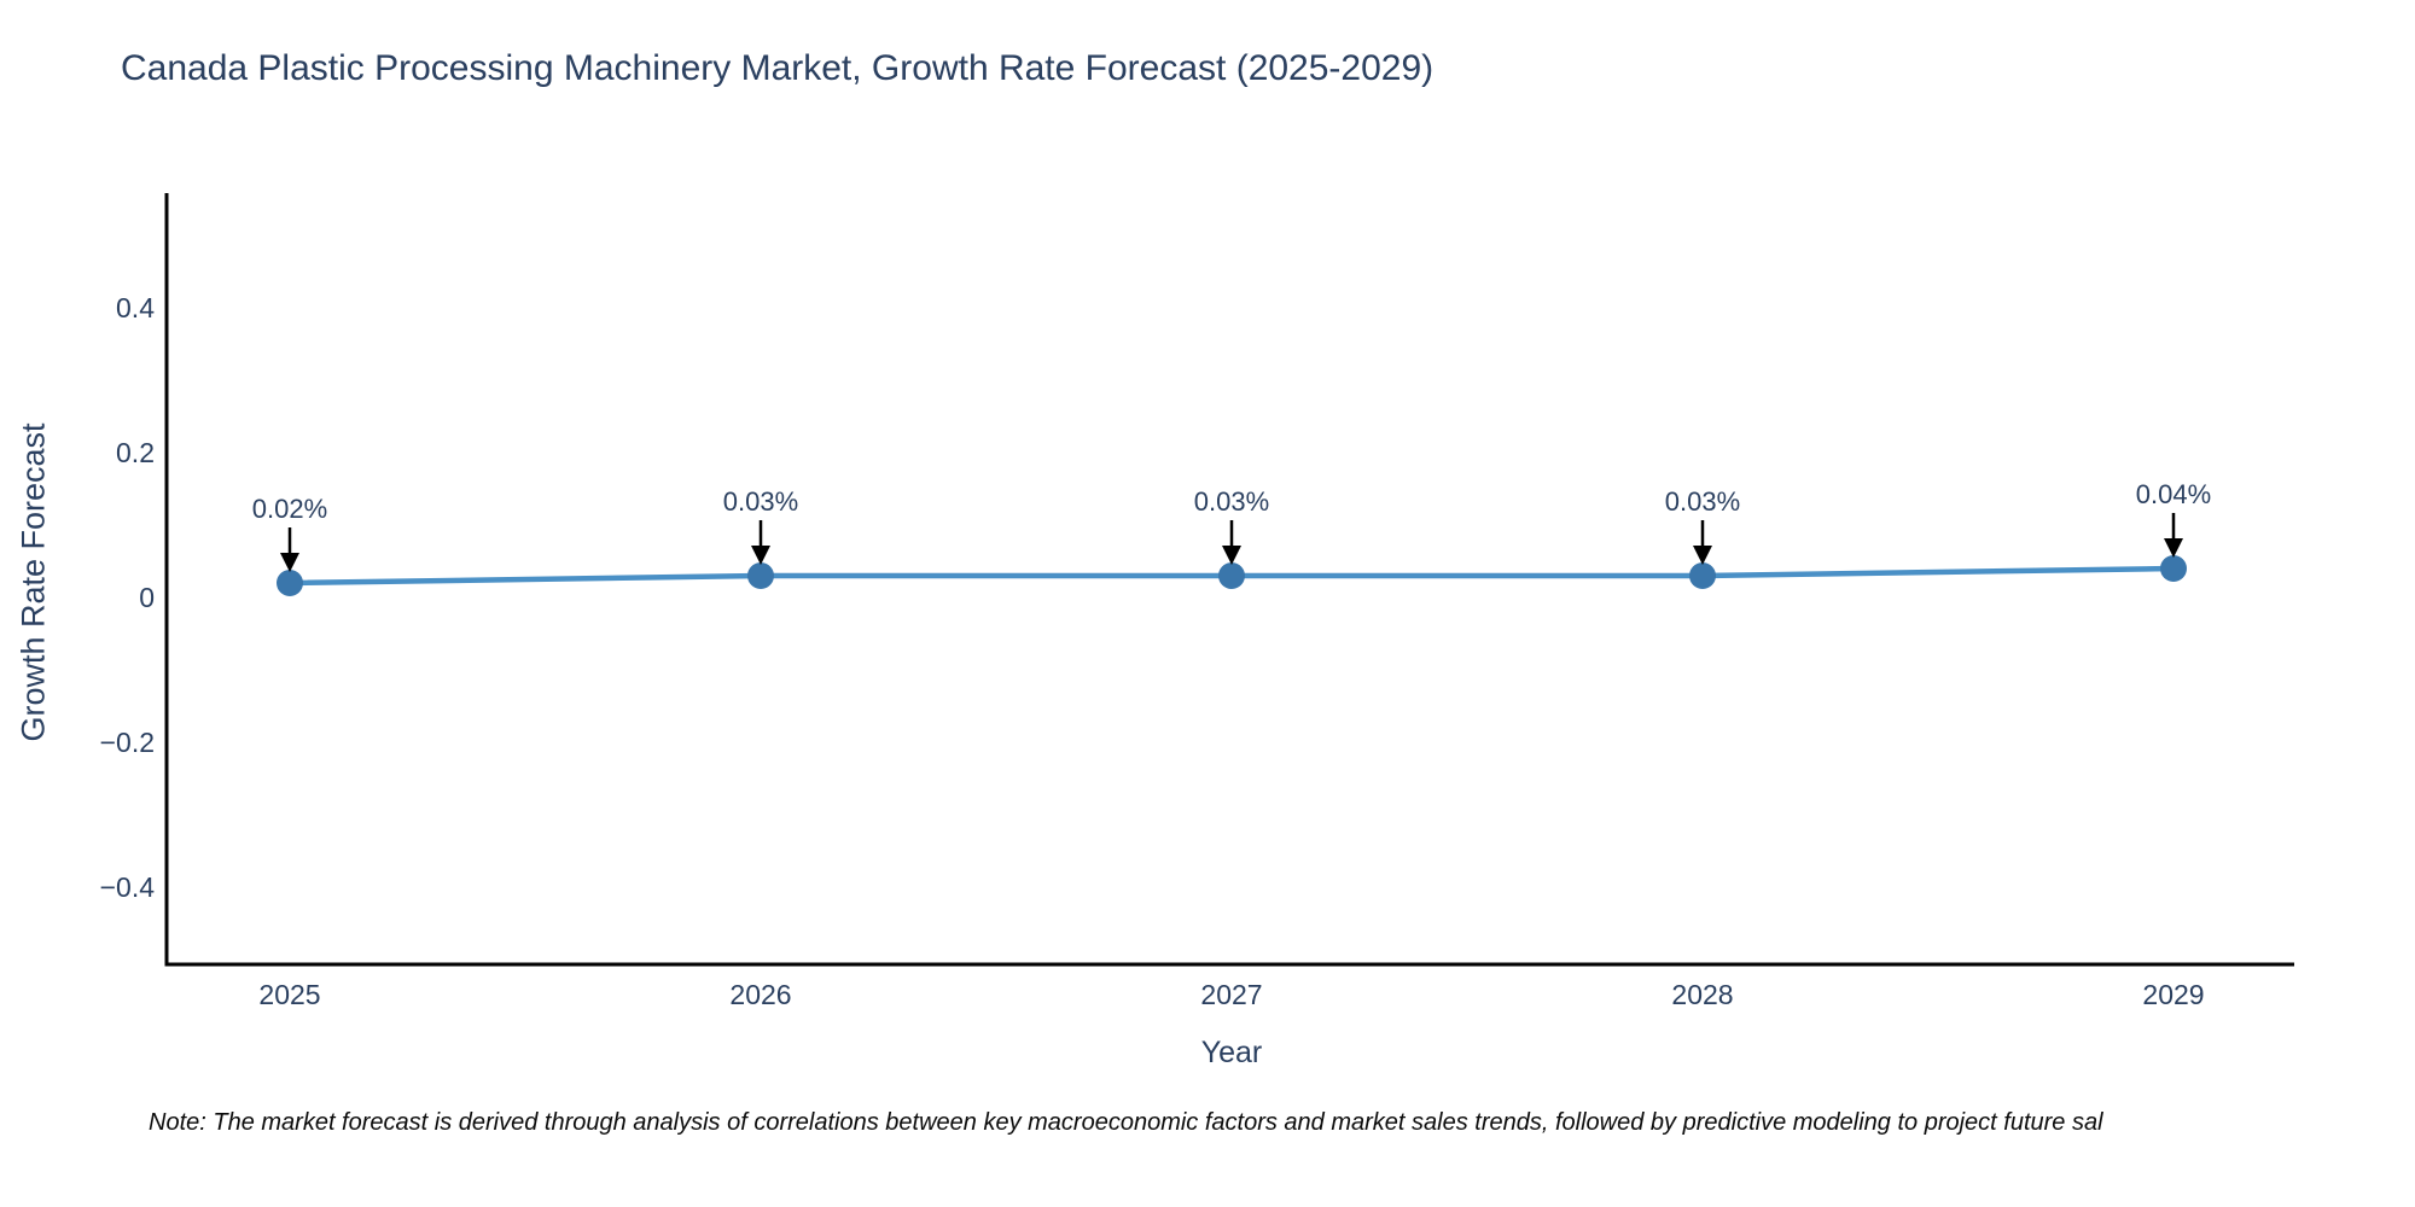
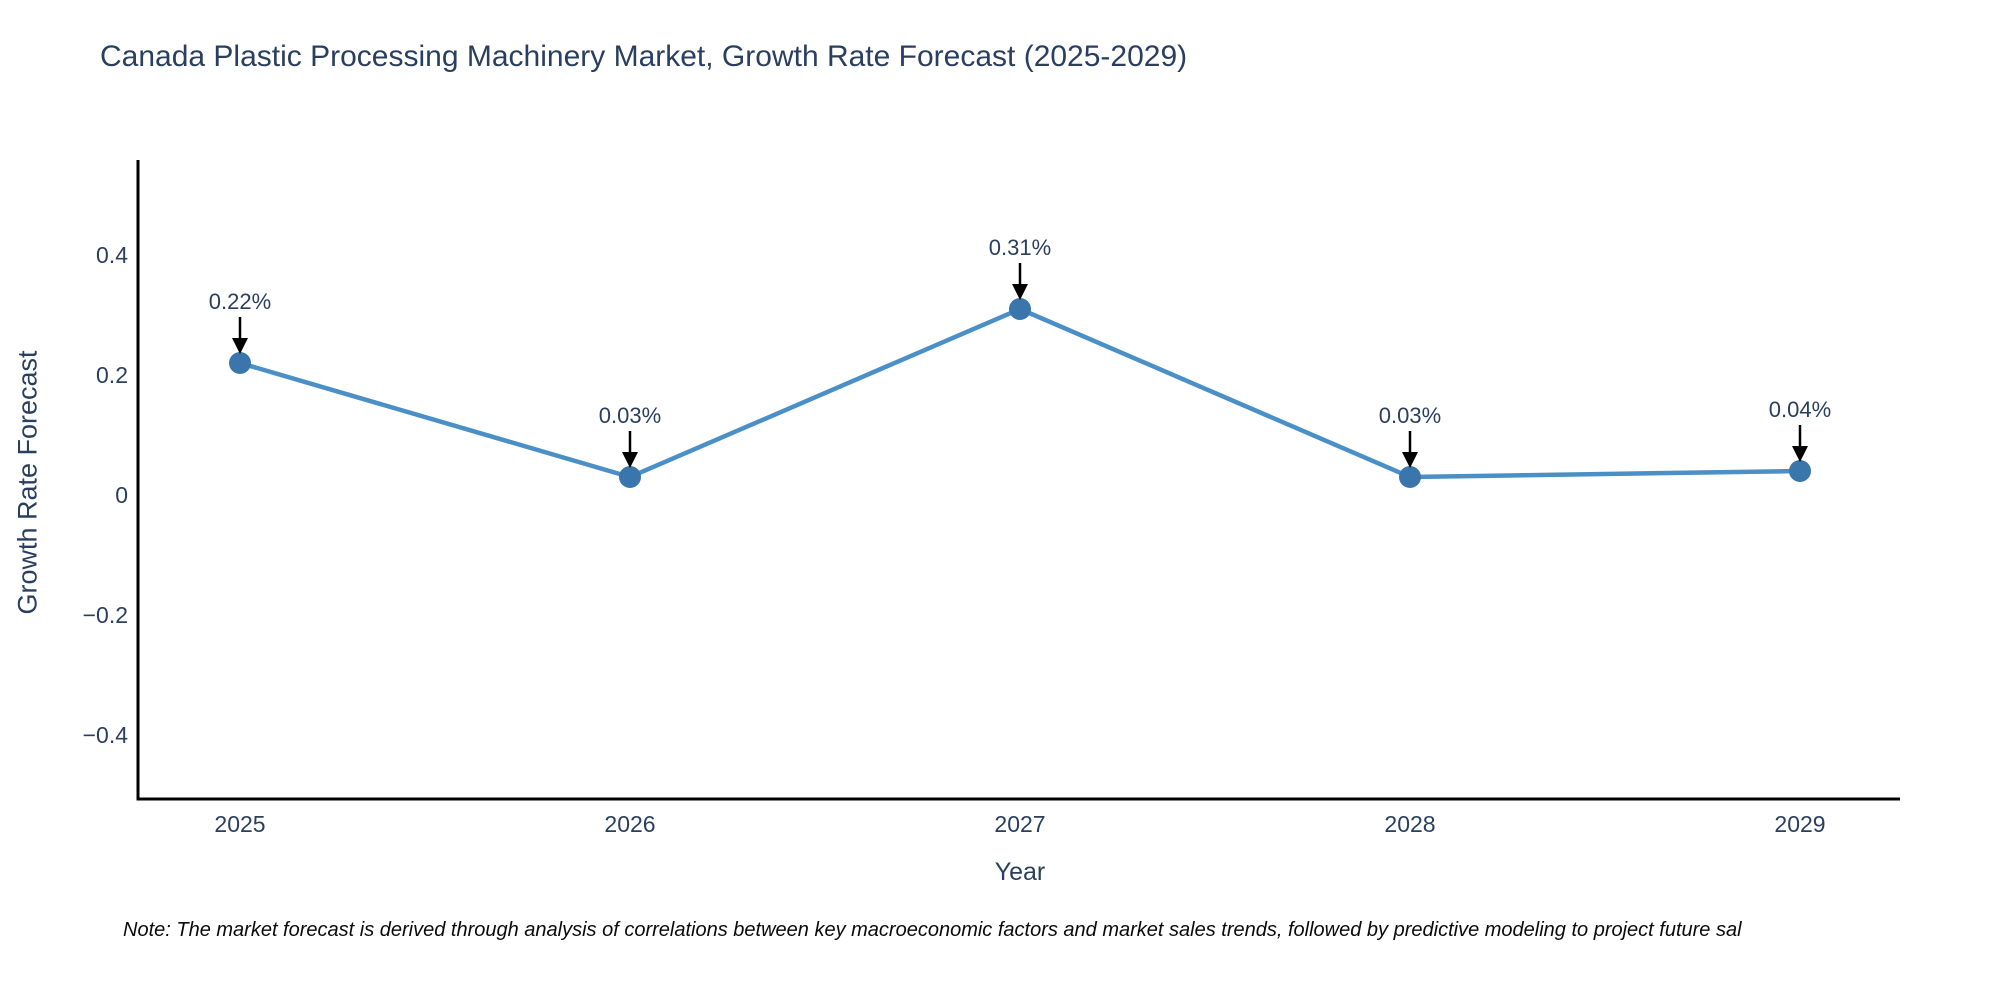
2025: 0.02% -> 0.22%
2027: 0.03% -> 0.31%
